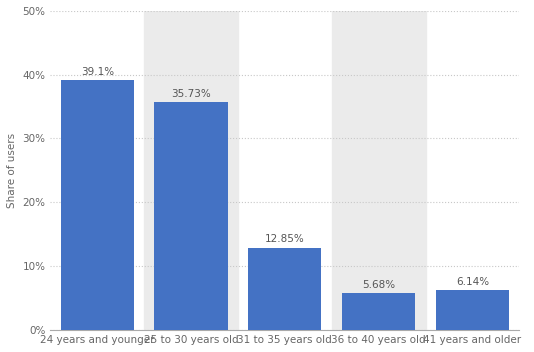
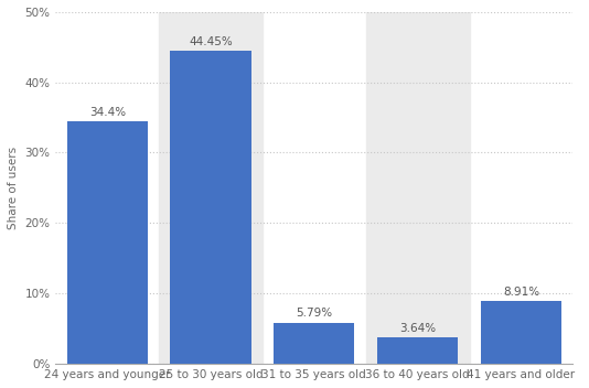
24 years and younger: 39.1% -> 34.4%
25 to 30 years old: 35.73% -> 44.45%
31 to 35 years old: 12.85% -> 5.79%
36 to 40 years old: 5.68% -> 3.64%
41 years and older: 6.14% -> 8.91%
